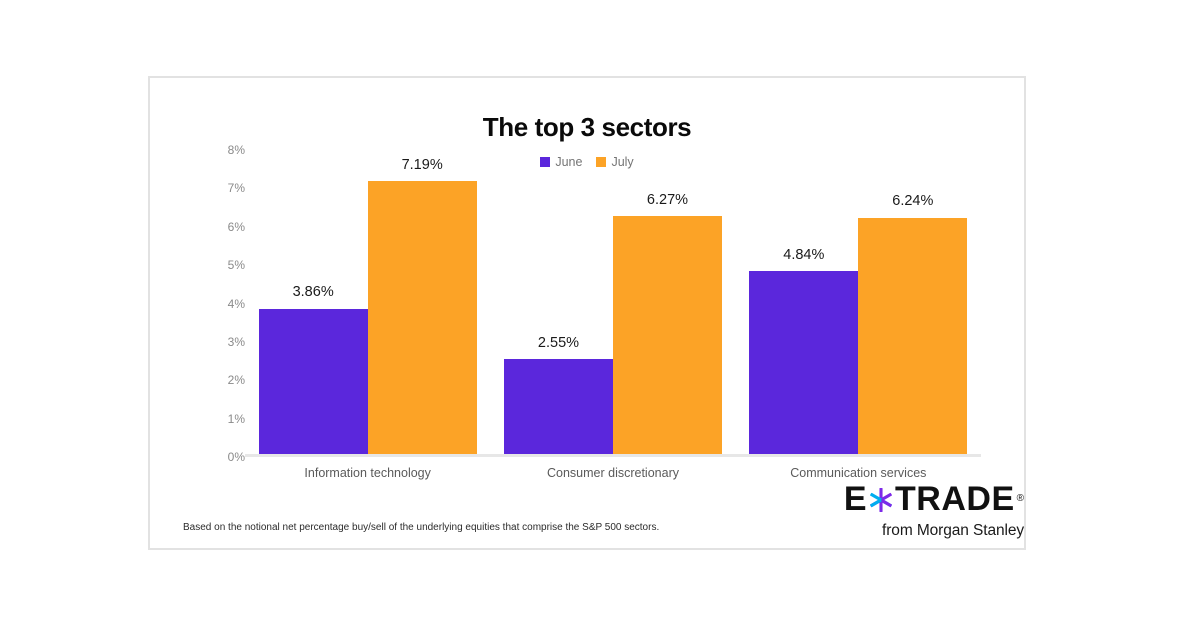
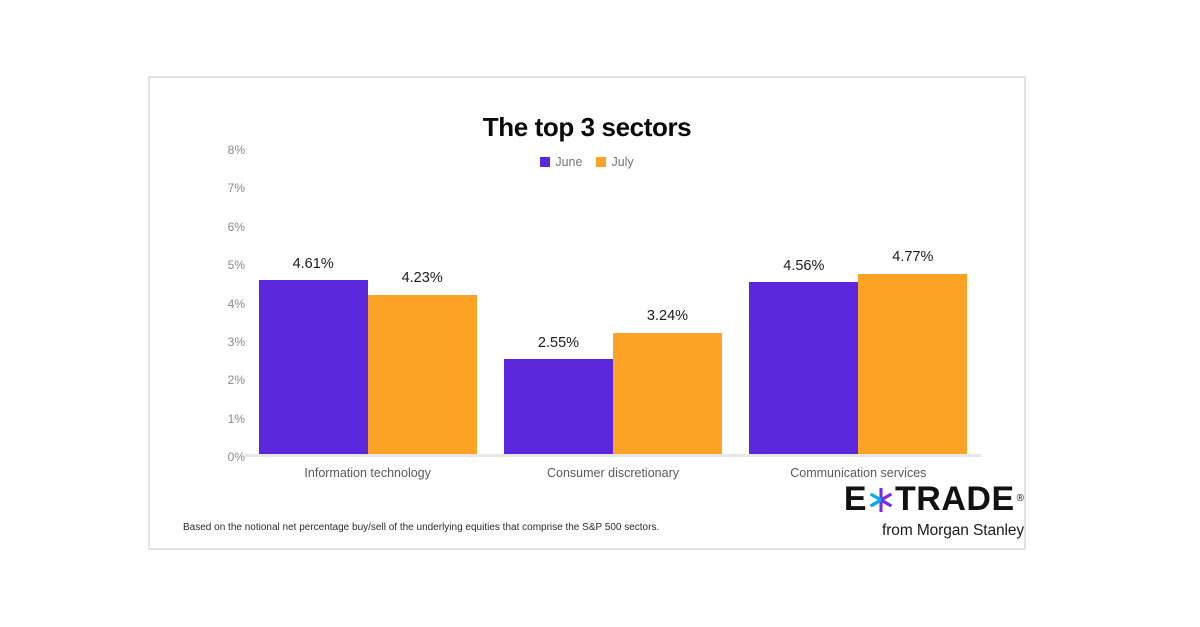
June/Information technology: 3.86% -> 4.61%
July/Information technology: 7.19% -> 4.23%
July/Consumer discretionary: 6.27% -> 3.24%
June/Communication services: 4.84% -> 4.56%
July/Communication services: 6.24% -> 4.77%
